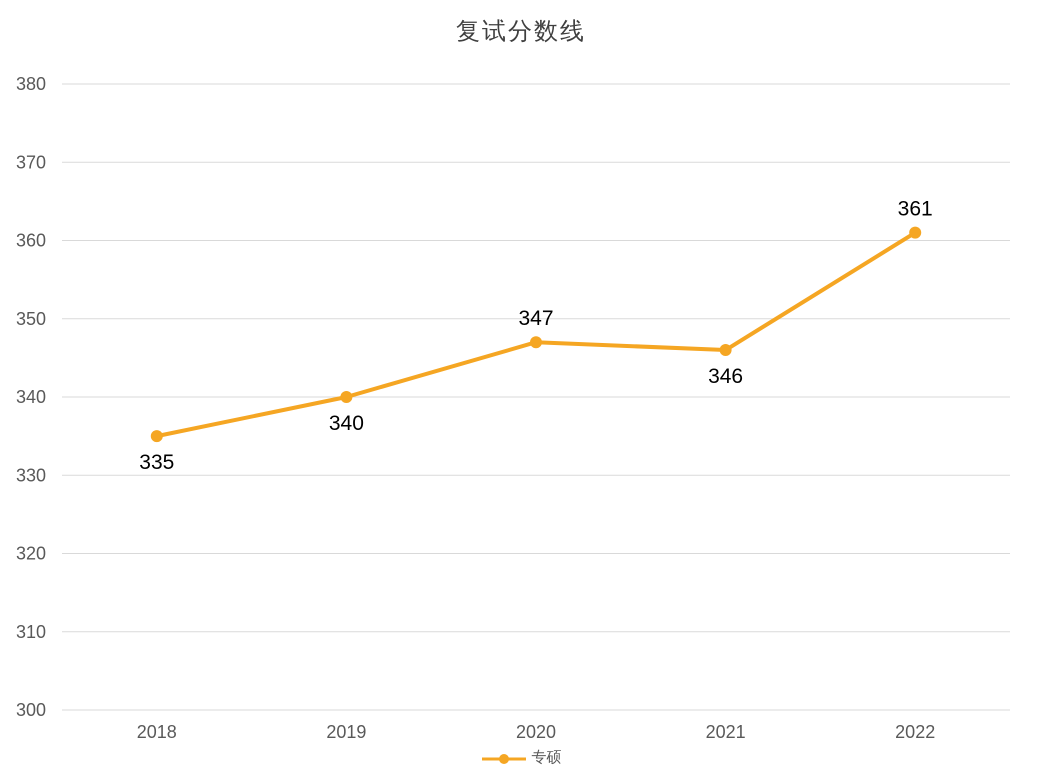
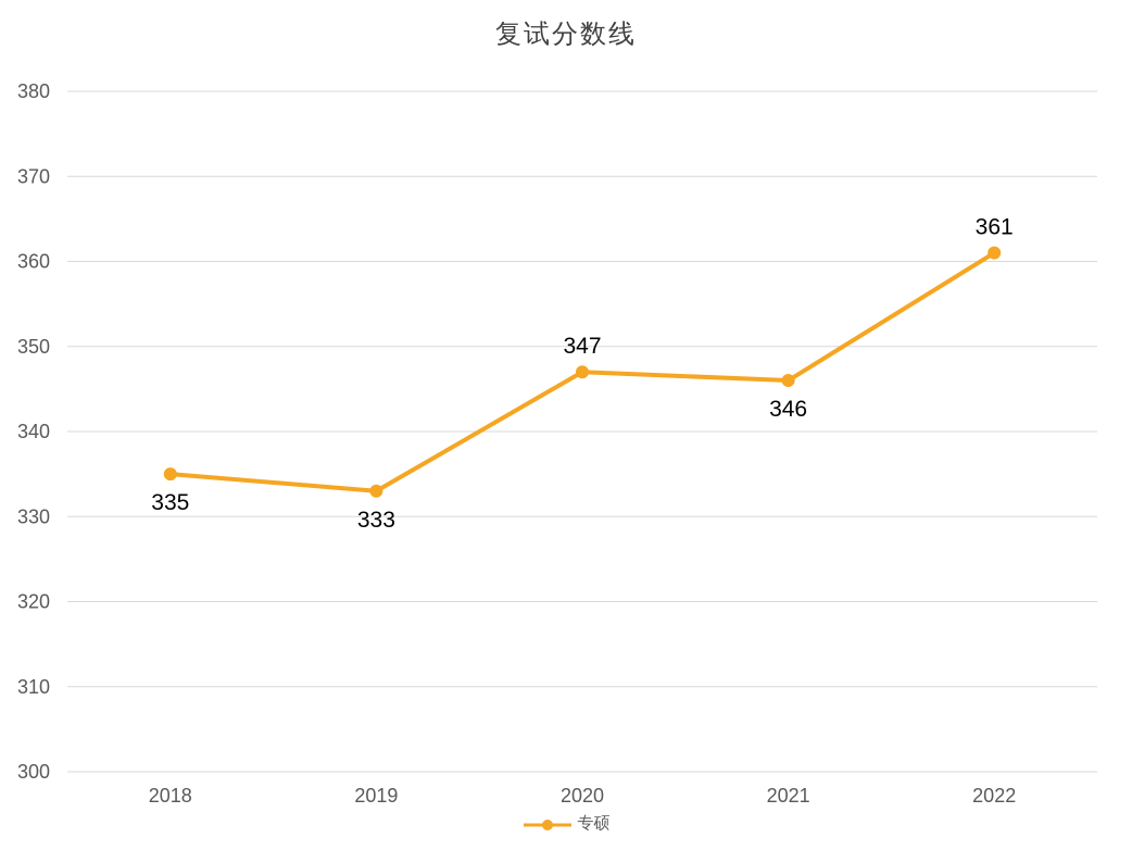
2019: 340 -> 333
